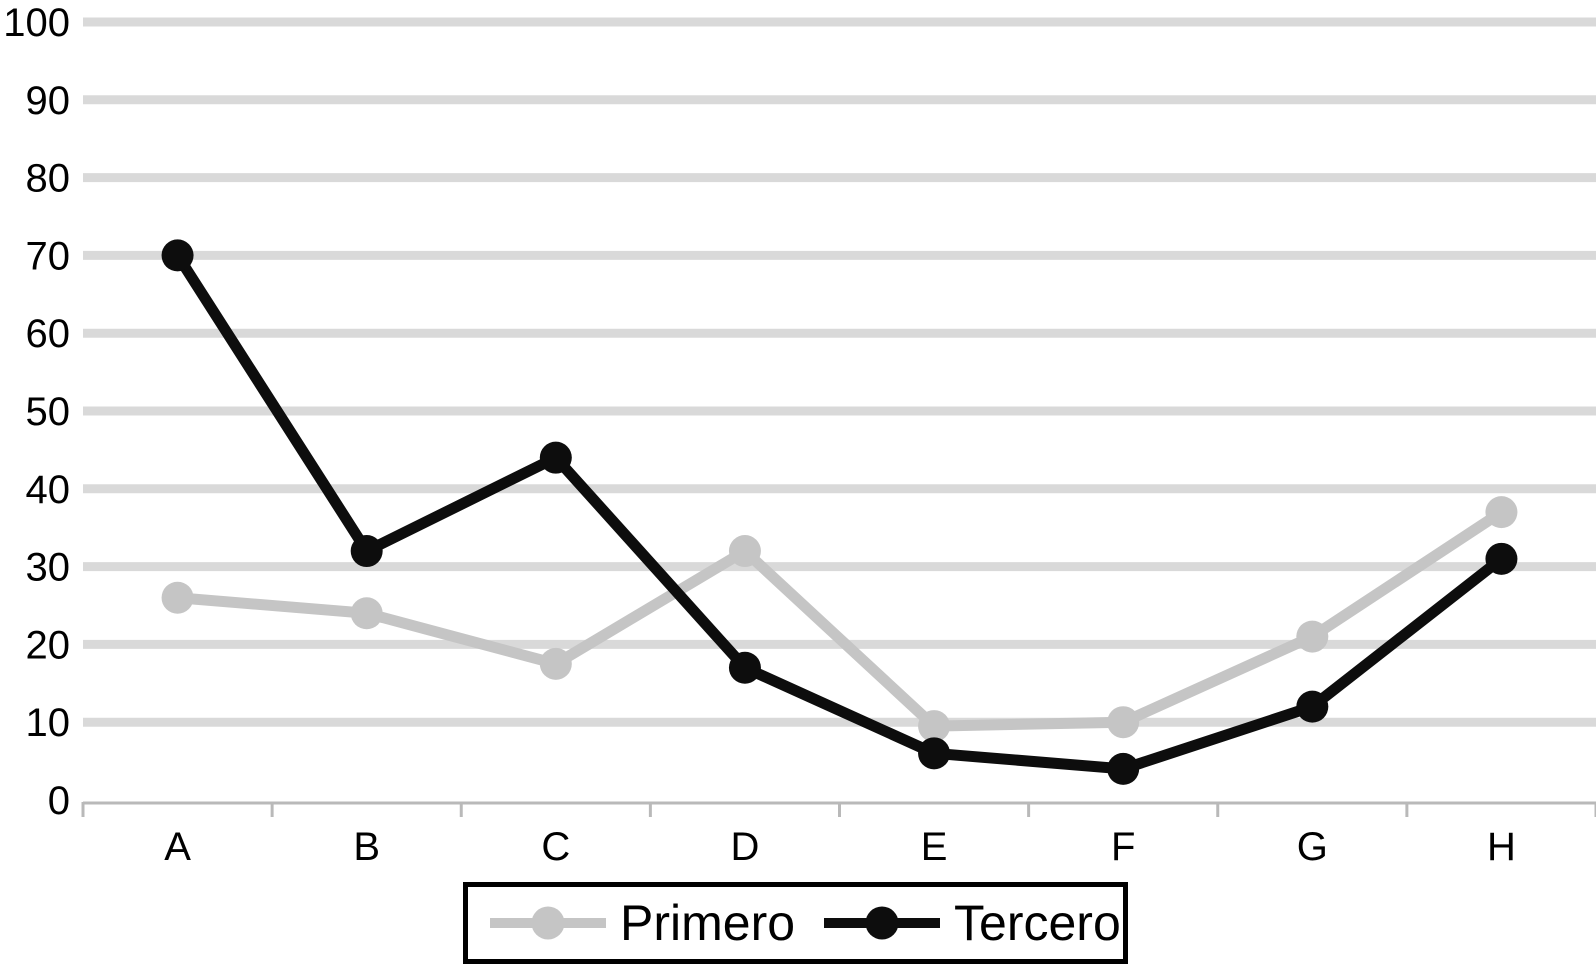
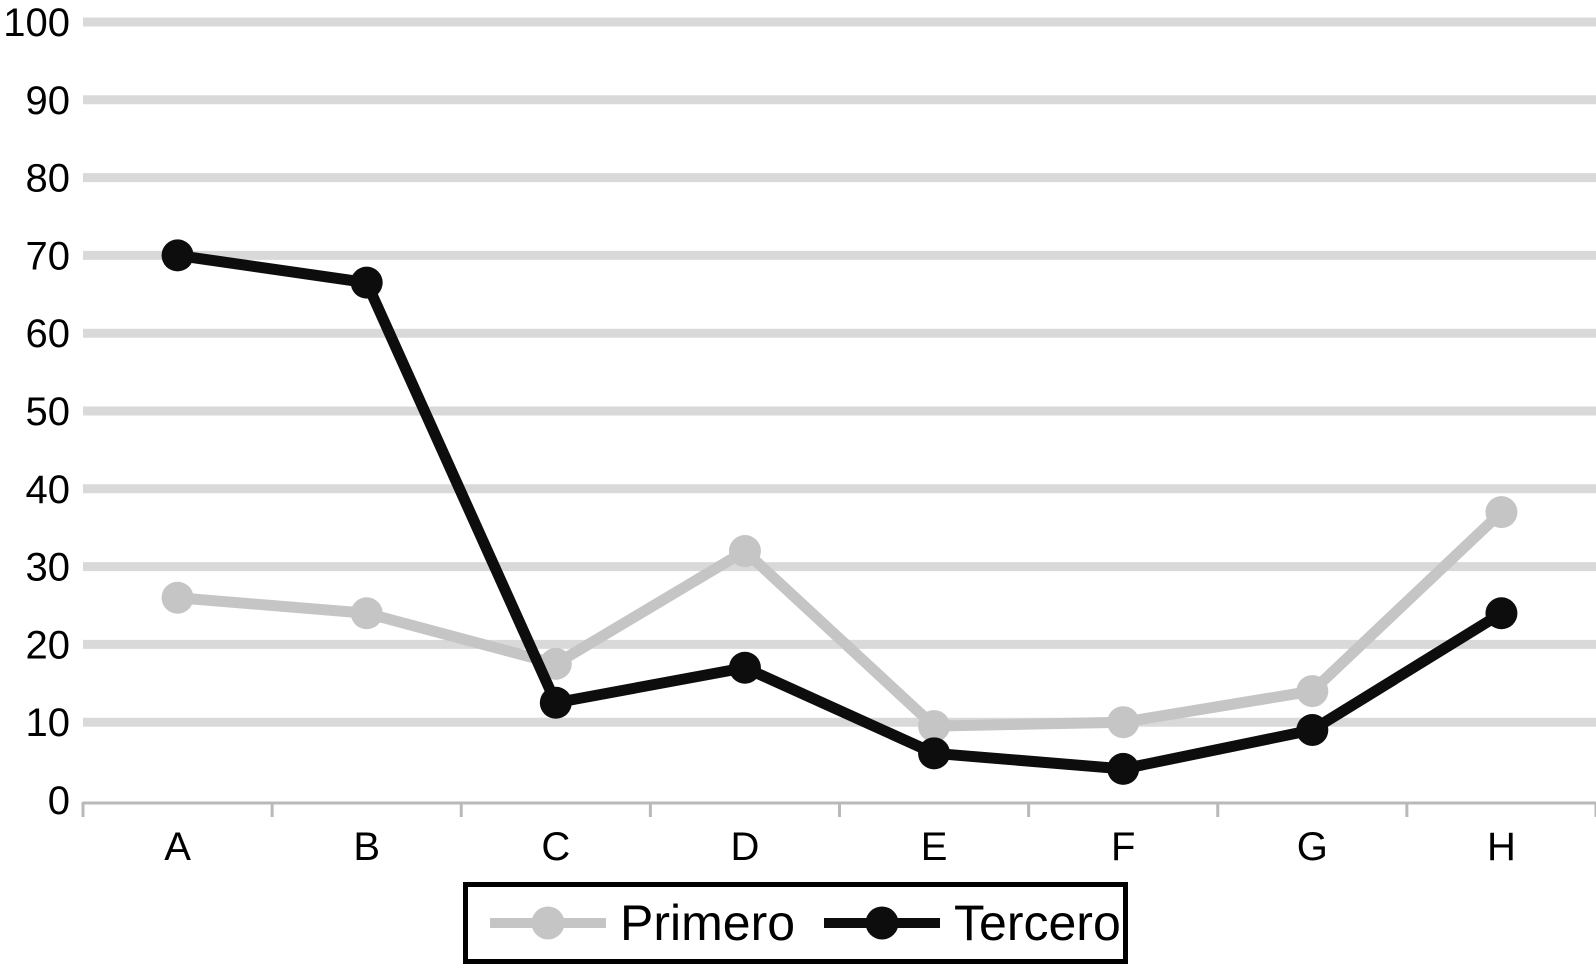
Tercero/B: 32 -> 66
Tercero/C: 44 -> 12
Primero/G: 21 -> 14
Tercero/G: 12 -> 9
Tercero/H: 31 -> 24
